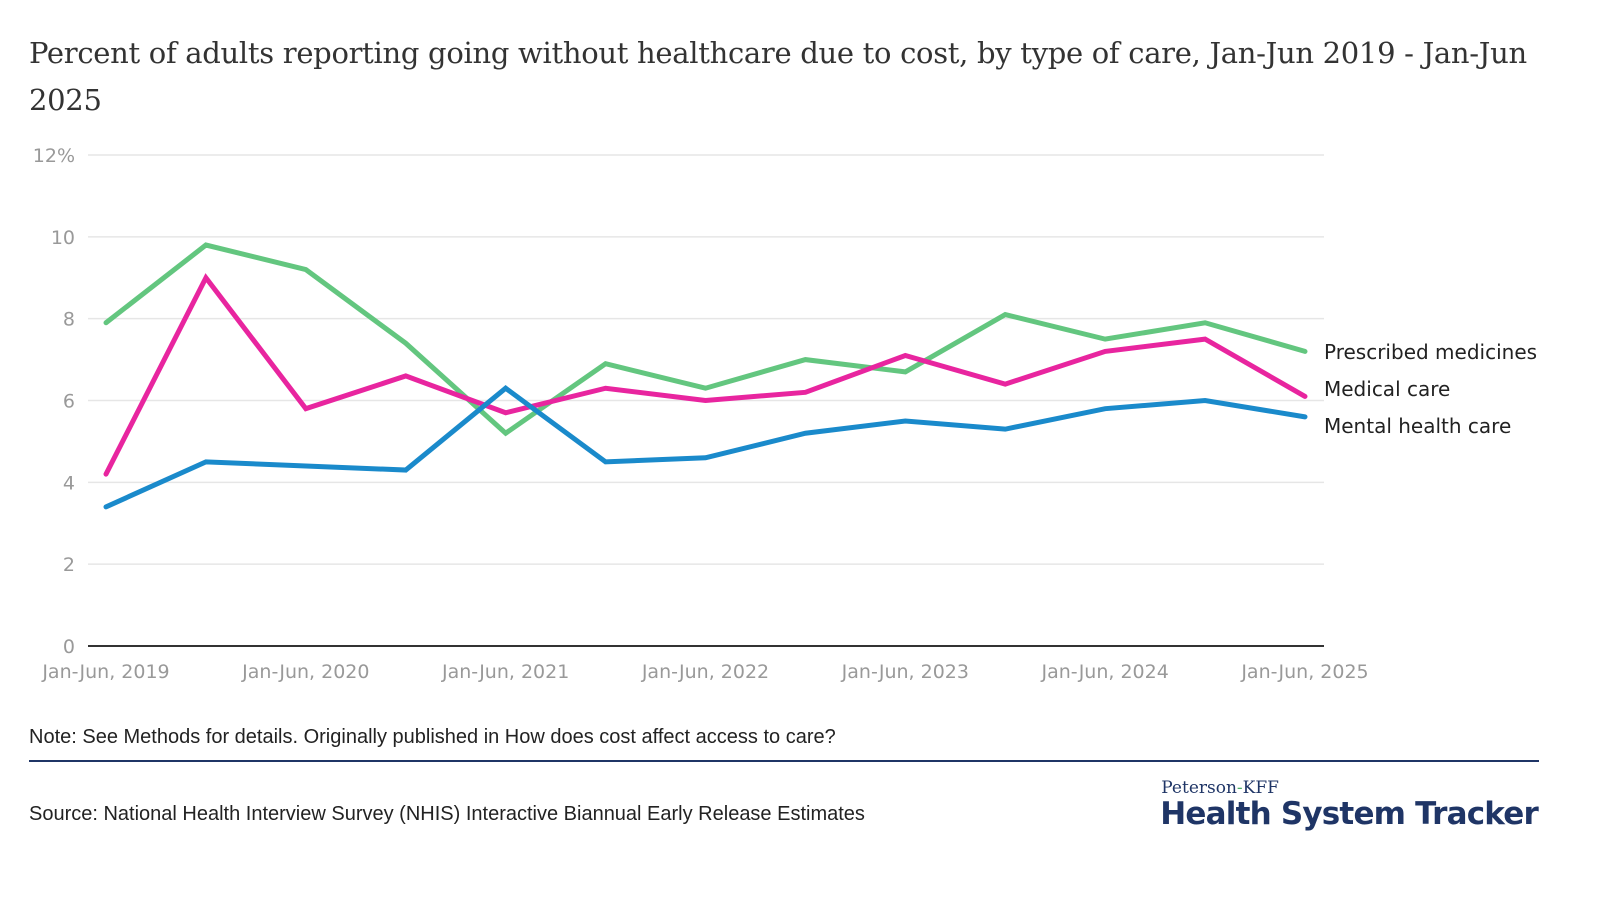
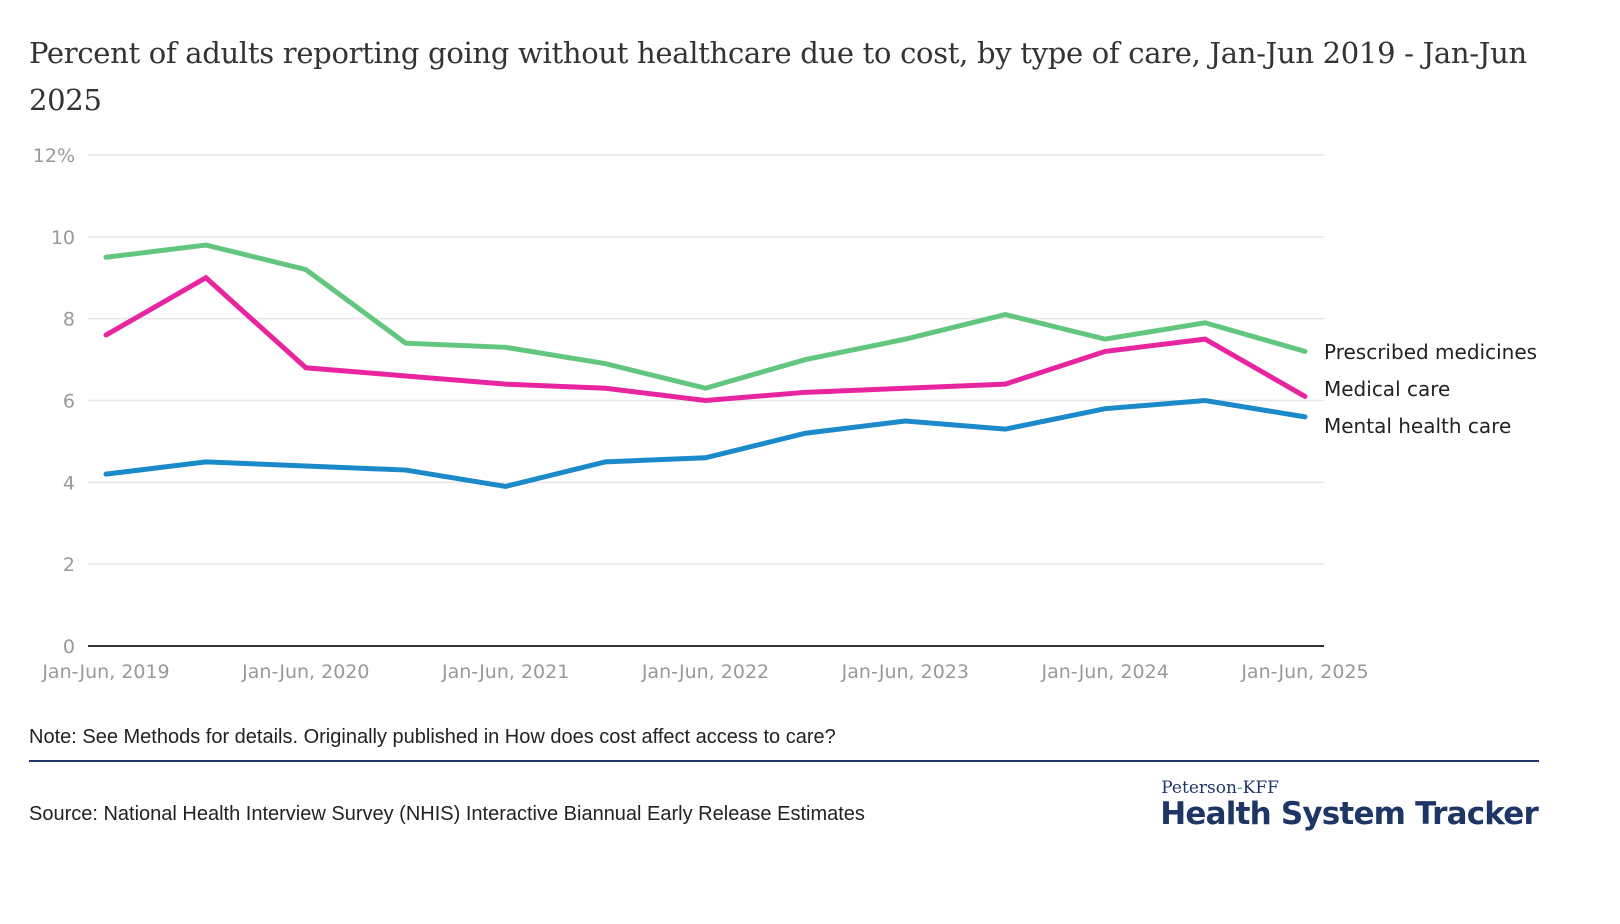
Prescribed medicines/Jan-Jun, 2019: 7.9% -> 9.5%
Medical care/Jan-Jun, 2019: 4.2% -> 7.6%
Mental health care/Jan-Jun, 2019: 3.4% -> 4.2%
Medical care/Jan-Jun, 2020: 5.8% -> 6.8%
Prescribed medicines/Jan-Jun, 2021: 5.2% -> 7.3%
Medical care/Jan-Jun, 2021: 5.7% -> 6.4%
Mental health care/Jan-Jun, 2021: 6.3% -> 3.9%
Prescribed medicines/Jan-Jun, 2023: 6.7% -> 7.5%
Medical care/Jan-Jun, 2023: 7.1% -> 6.3%
